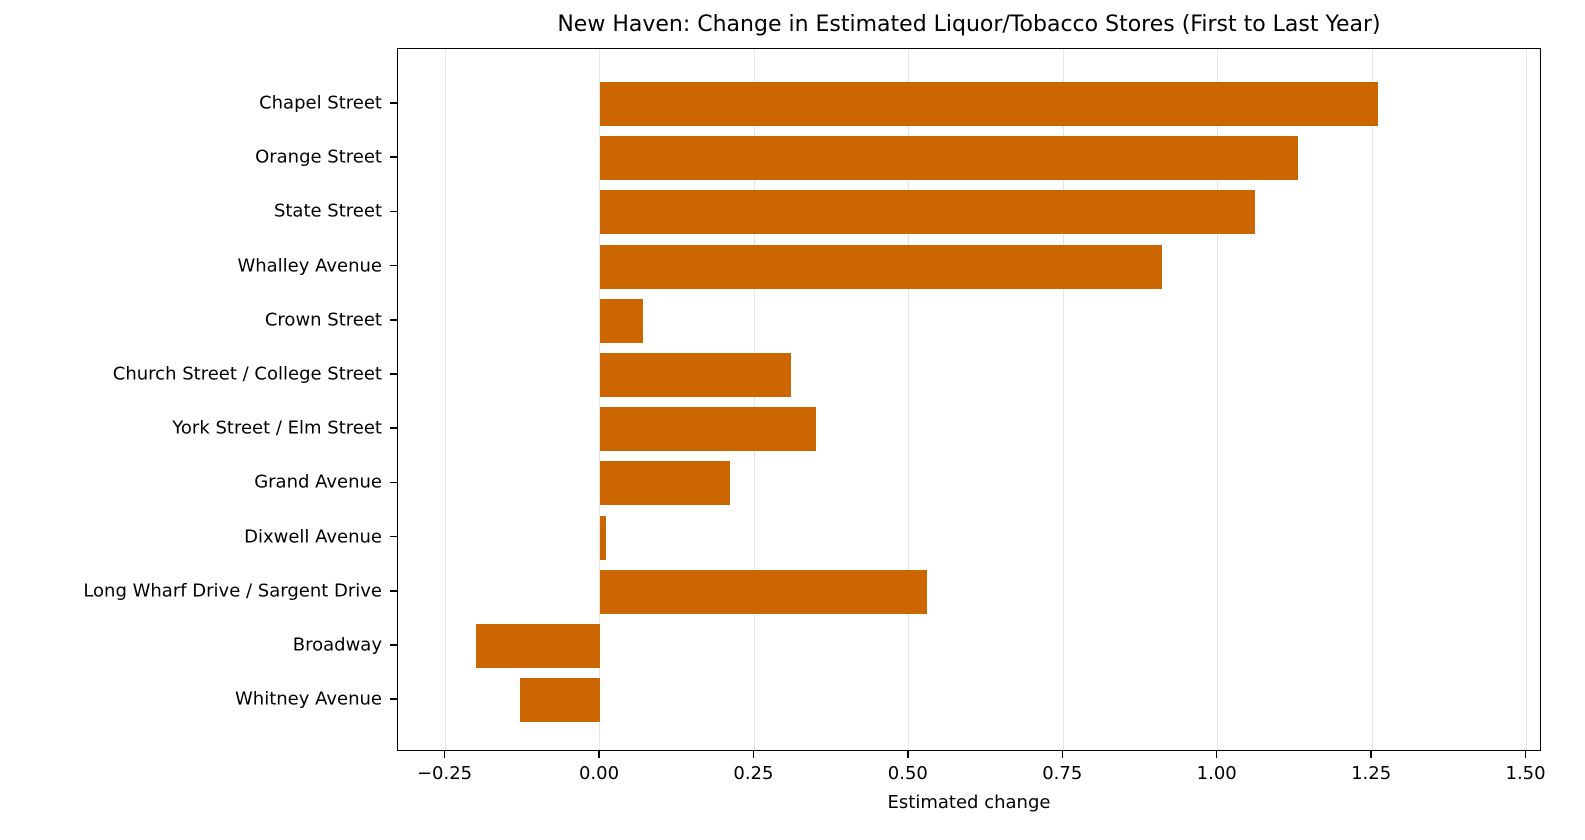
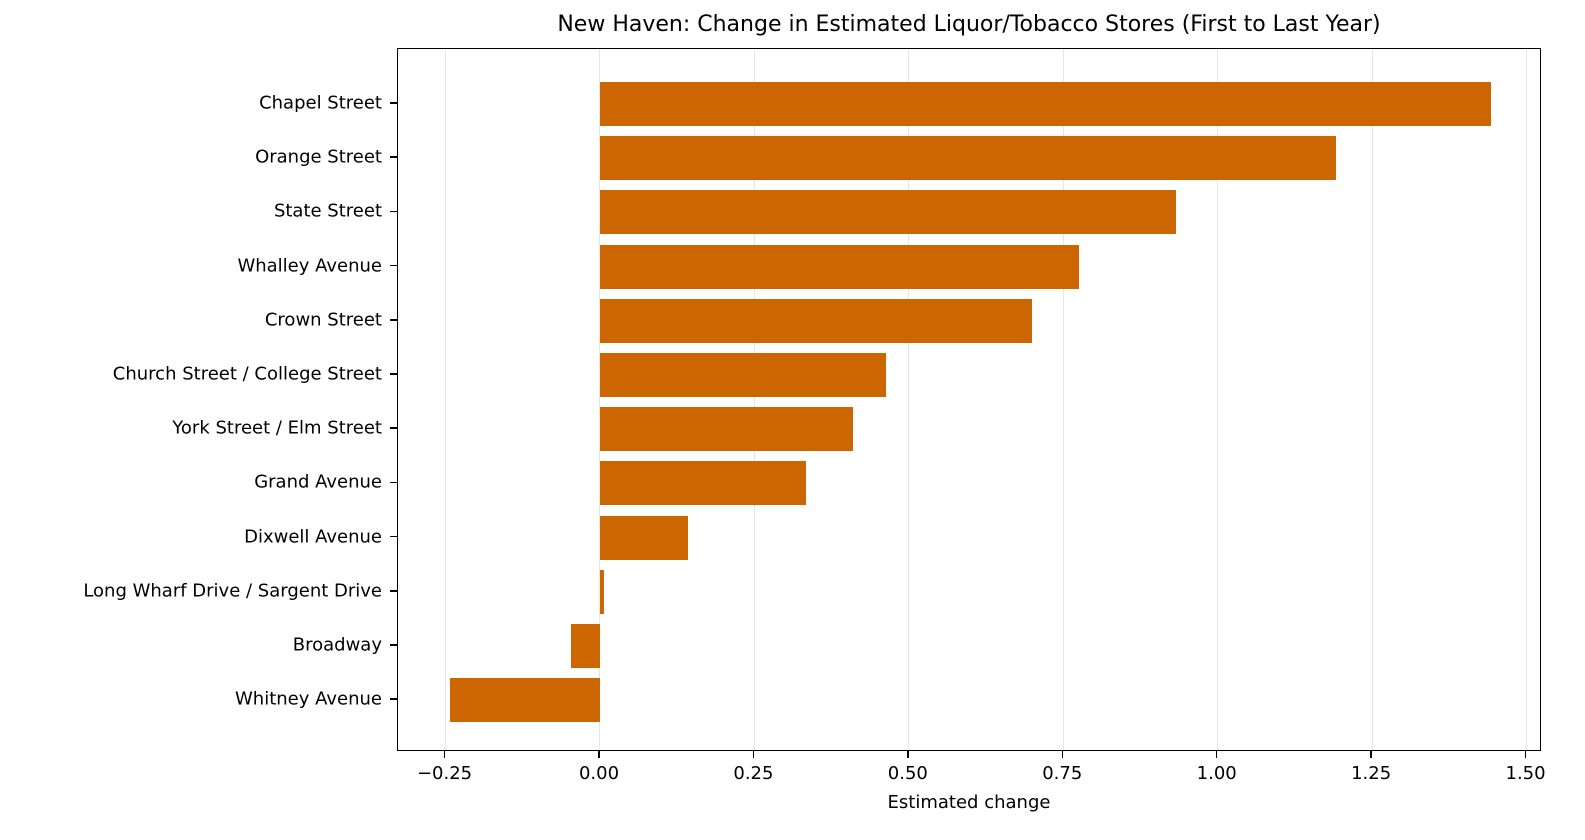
Chapel Street: 1.26 -> 1.44
Orange Street: 1.13 -> 1.19
State Street: 1.06 -> 0.93
Whalley Avenue: 0.91 -> 0.78
Crown Street: 0.07 -> 0.70
Church Street / College Street: 0.31 -> 0.46
York Street / Elm Street: 0.35 -> 0.41
Grand Avenue: 0.21 -> 0.33
Dixwell Avenue: 0.01 -> 0.14
Long Wharf Drive / Sargent Drive: 0.53 -> 0.01
Broadway: -0.20 -> -0.05
Whitney Avenue: -0.13 -> -0.24
